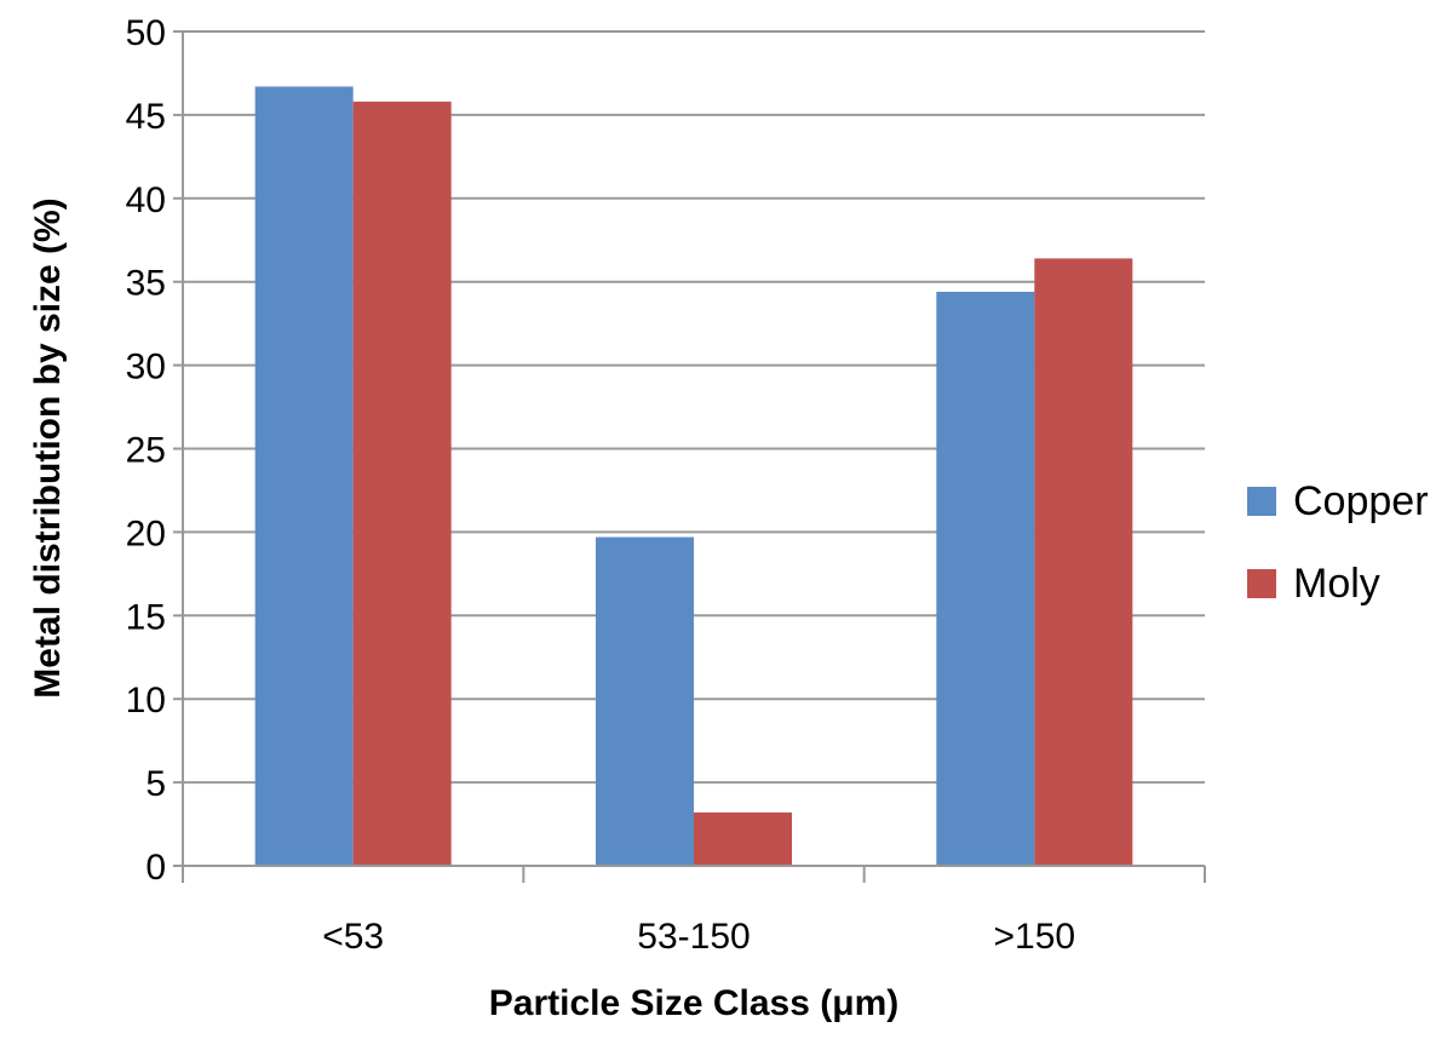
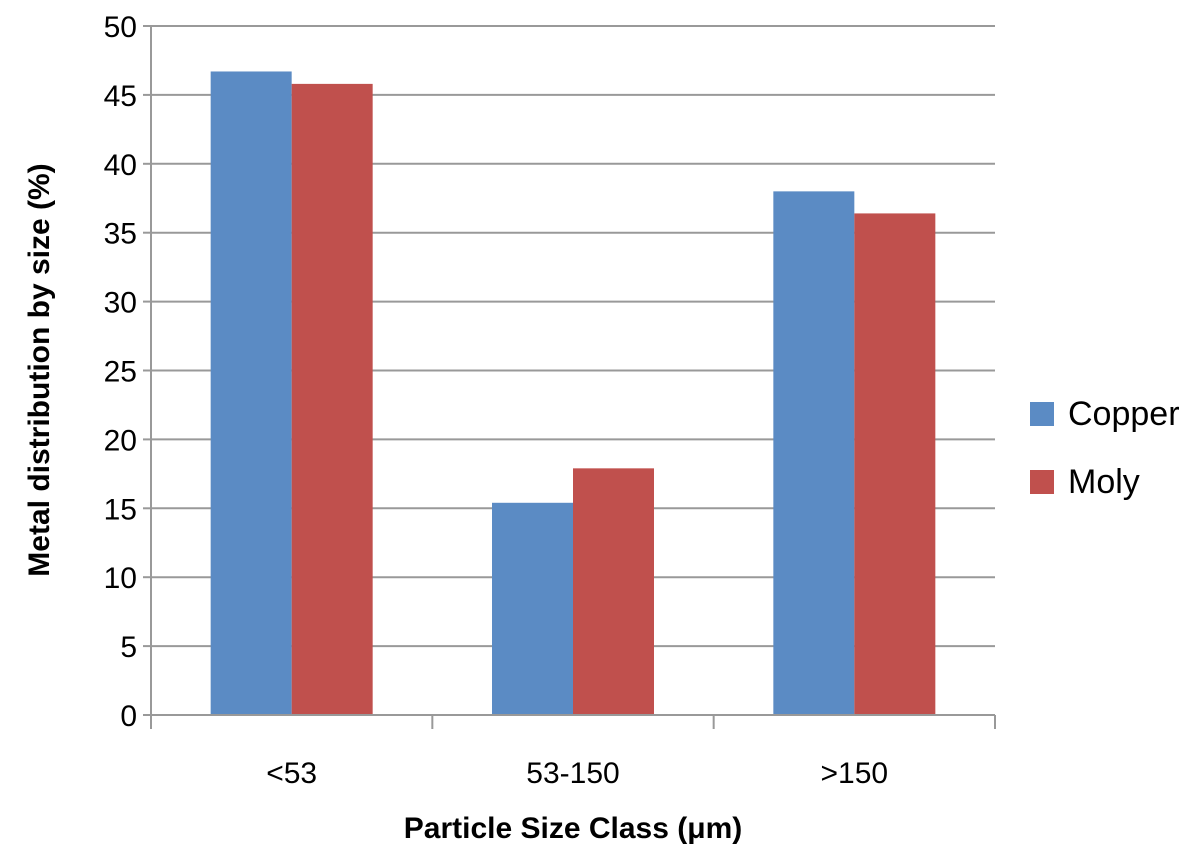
Copper/53-150: 19.7 -> 15.4
Moly/53-150: 3.2 -> 17.9
Copper/>150: 34.4 -> 38.0
